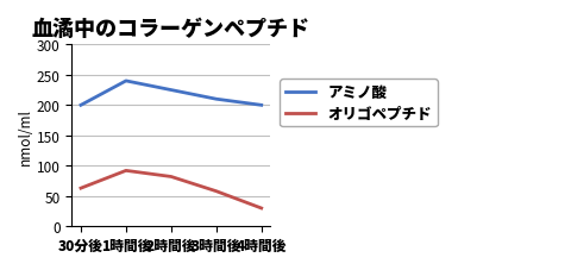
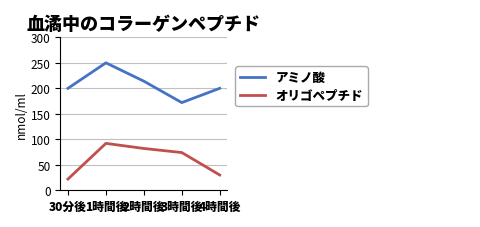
オリゴペプチド/30分後: 63 -> 22
アミノ酸/1時間後: 240 -> 250
アミノ酸/2時間後: 225 -> 214
アミノ酸/3時間後: 210 -> 172
オリゴペプチド/3時間後: 58 -> 74
